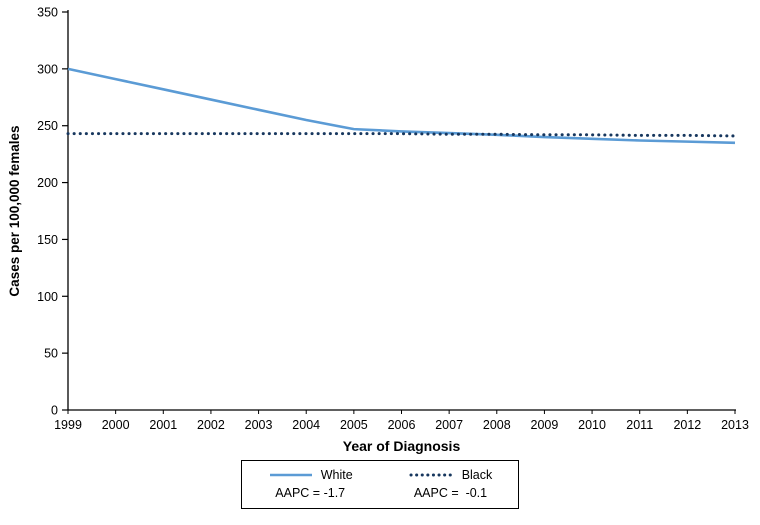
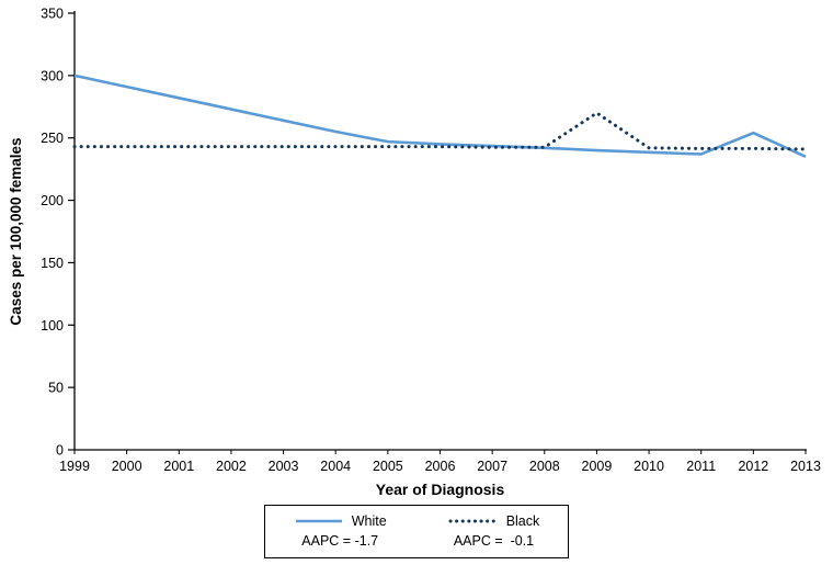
Black/2009: 242 -> 270
White/2012: 236 -> 254
